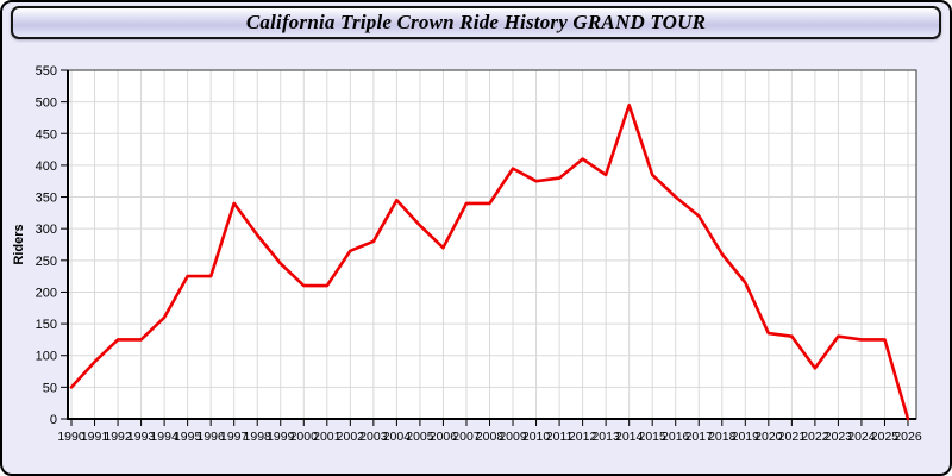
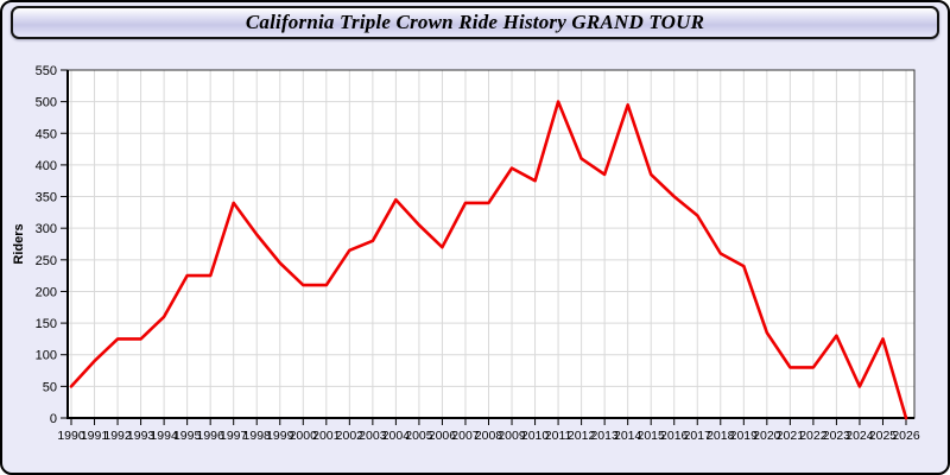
2011: 380 -> 500
2019: 220 -> 240
2021: 130 -> 80
2024: 120 -> 50
